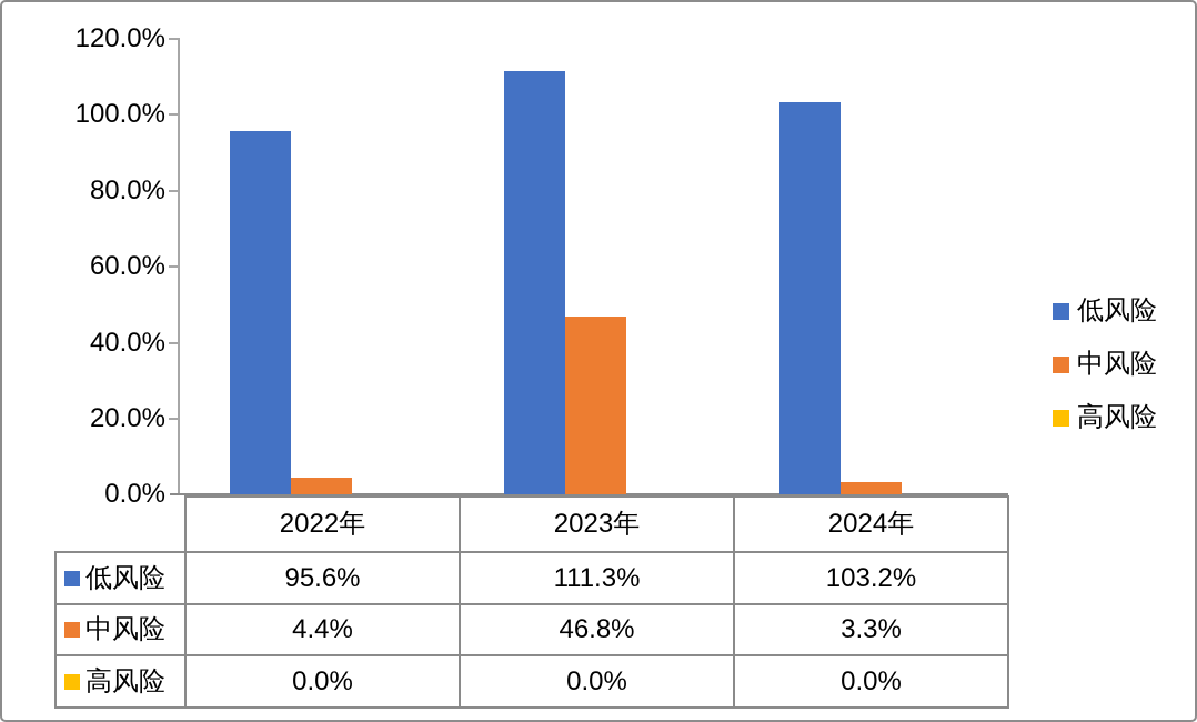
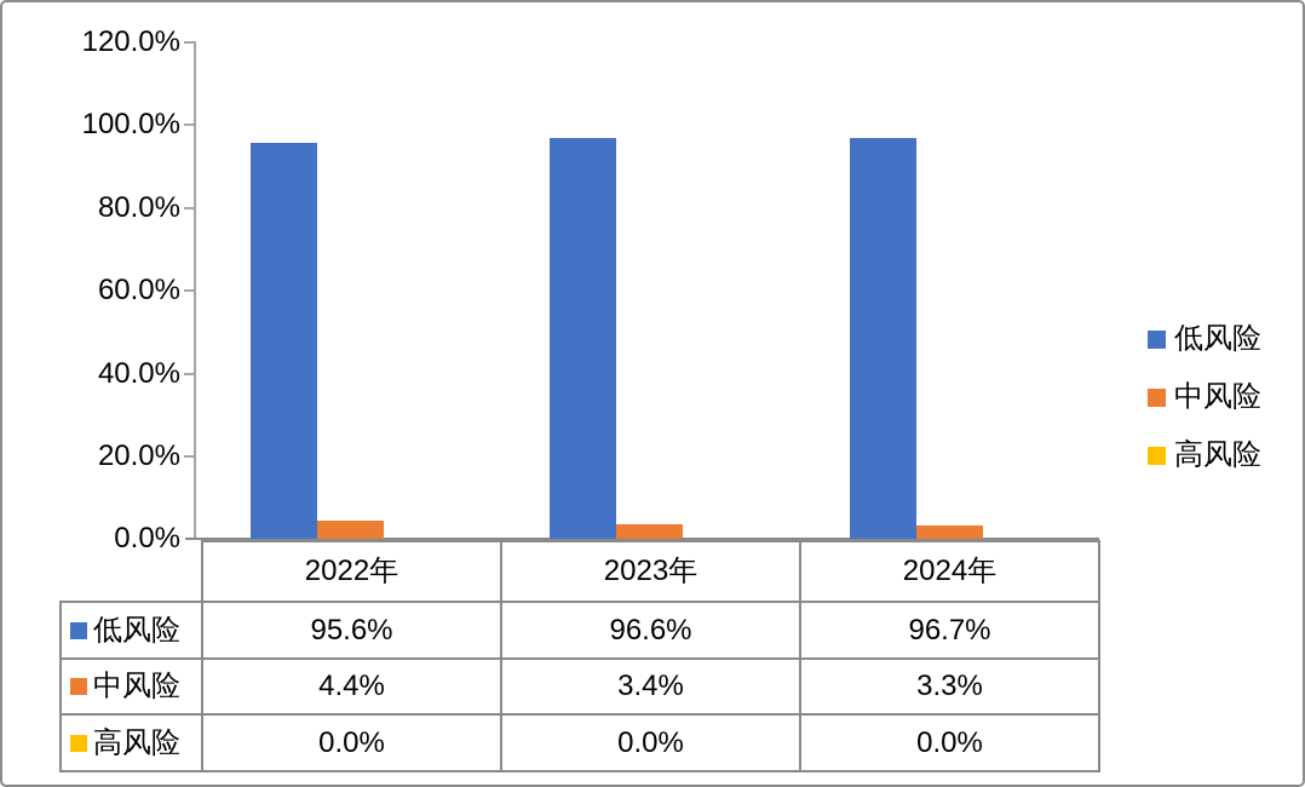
低风险/2023年: 111.3% -> 96.6%
中风险/2023年: 46.8% -> 3.4%
低风险/2024年: 103.2% -> 96.7%
